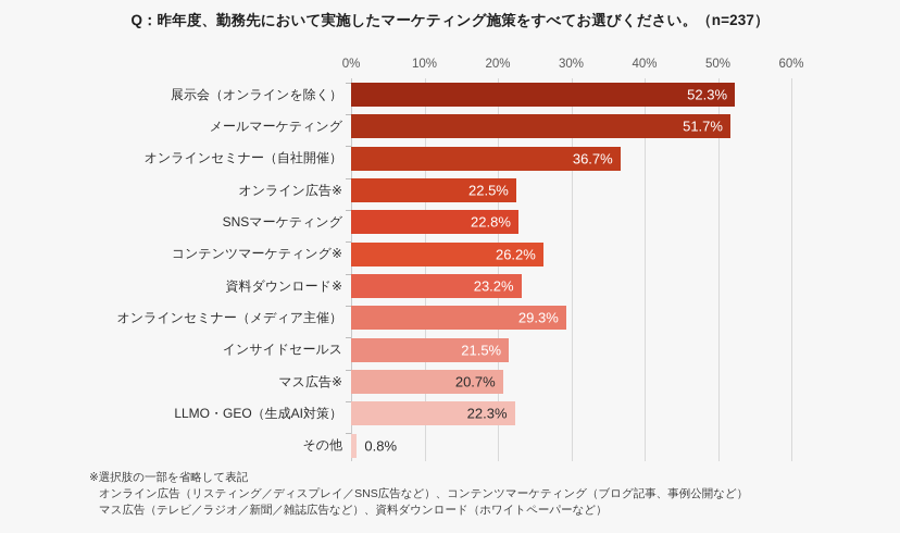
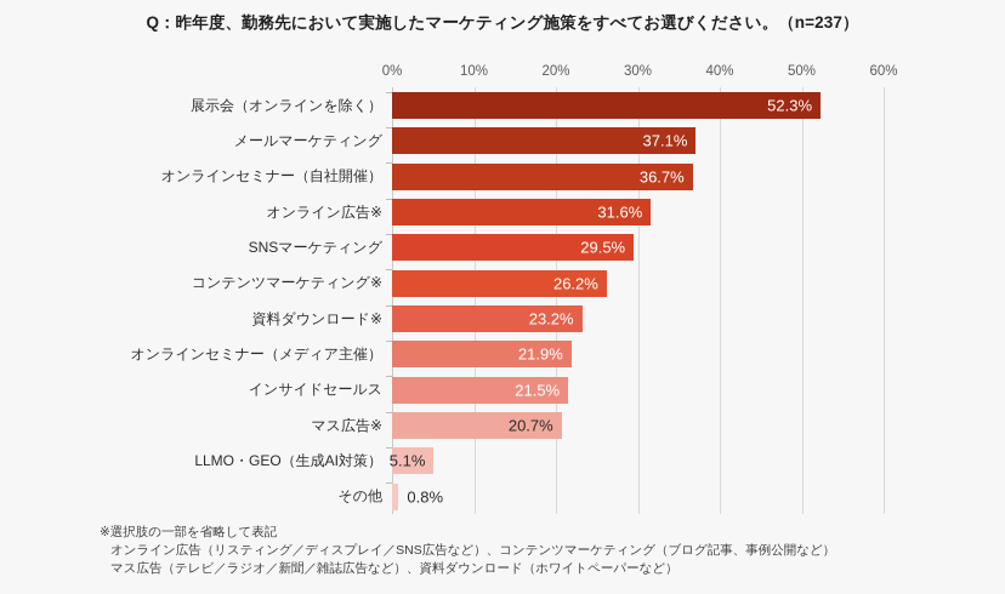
メールマーケティング: 51.7% -> 37.1%
オンライン広告※: 22.5% -> 31.6%
SNSマーケティング: 22.8% -> 29.5%
オンラインセミナー（メディア主催）: 29.3% -> 21.9%
LLMO・GEO（生成AI対策）: 22.3% -> 5.1%
